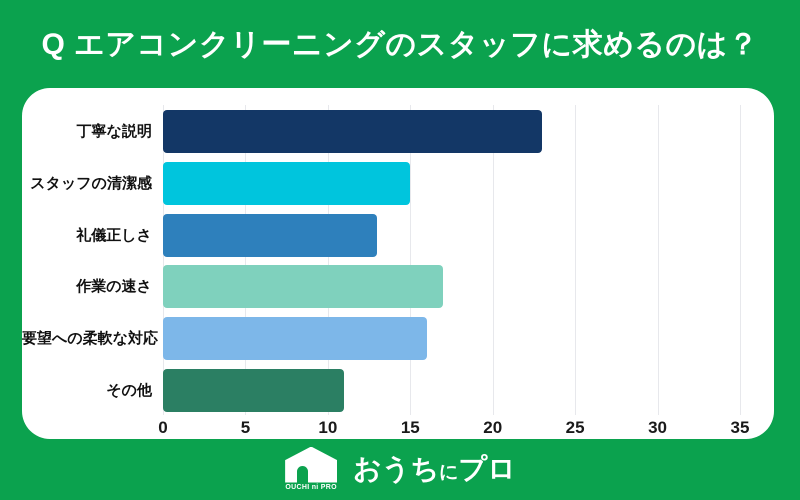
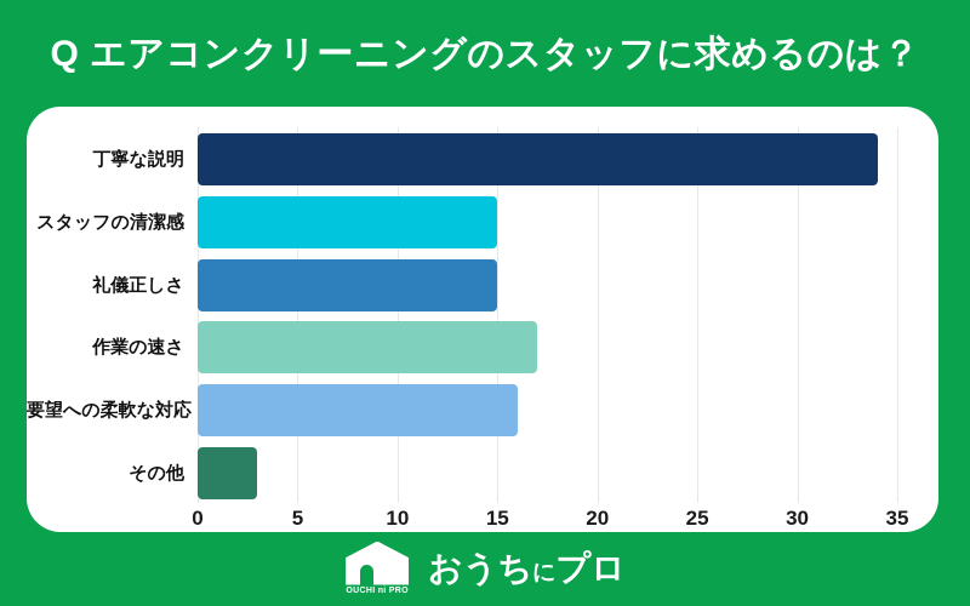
丁寧な説明: 23 -> 34
礼儀正しさ: 13 -> 15
その他: 11 -> 3
